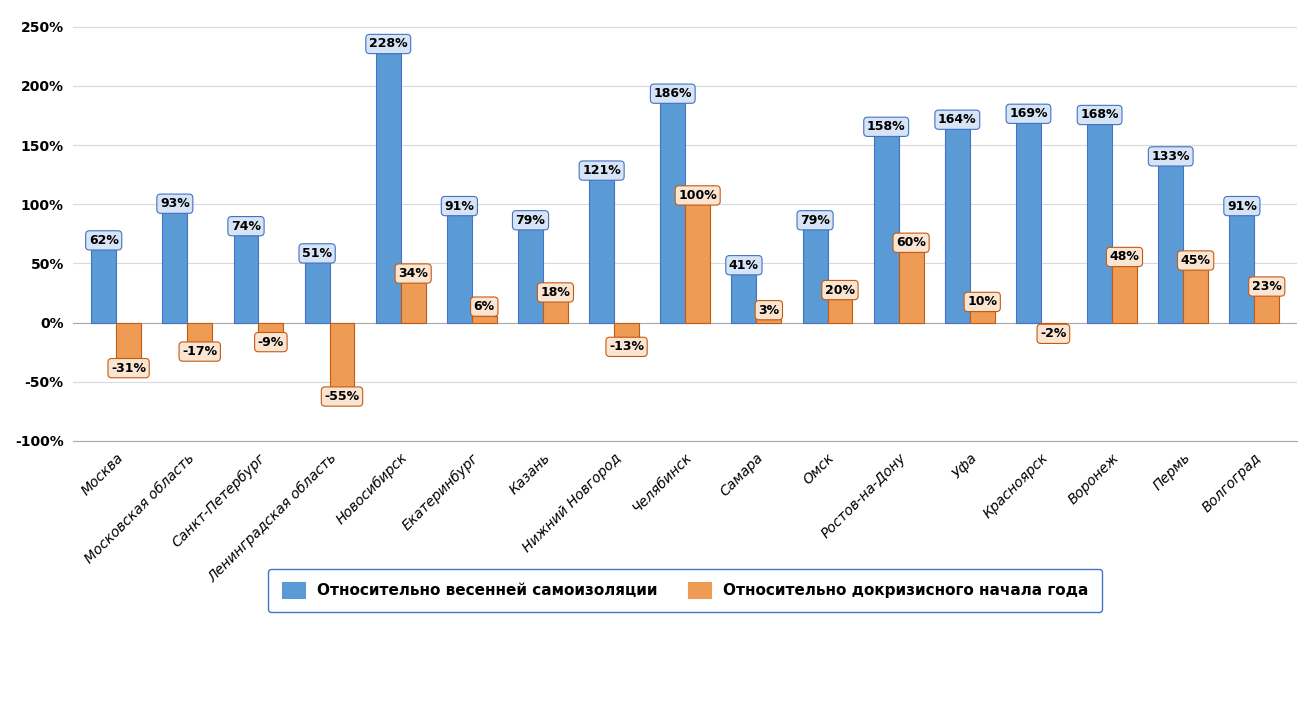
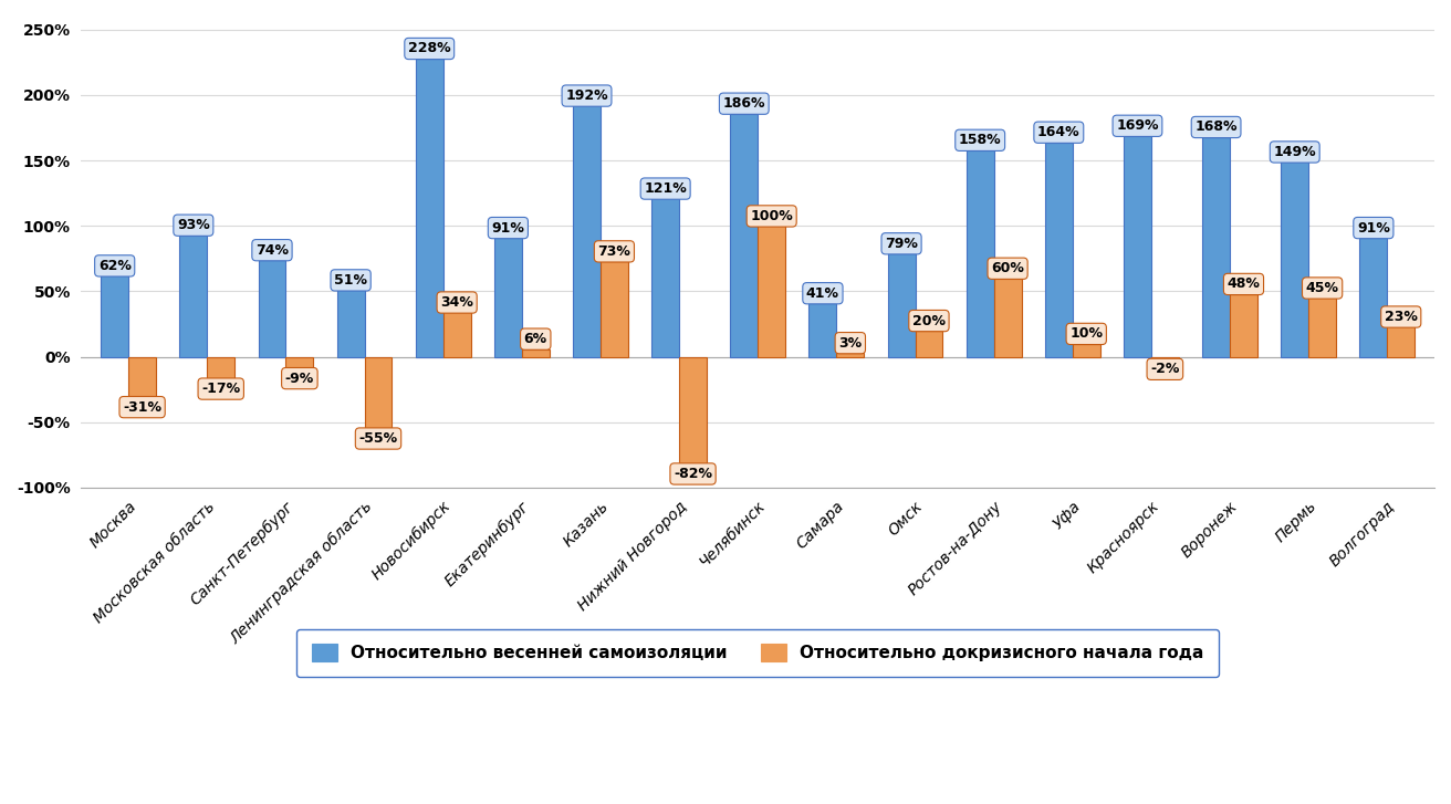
Относительно весенней самоизоляции/Казань: 79% -> 192%
Относительно докризисного начала года/Казань: 18% -> 73%
Относительно докризисного начала года/Нижний Новгород: -13% -> -82%
Относительно весенней самоизоляции/Пермь: 133% -> 149%
